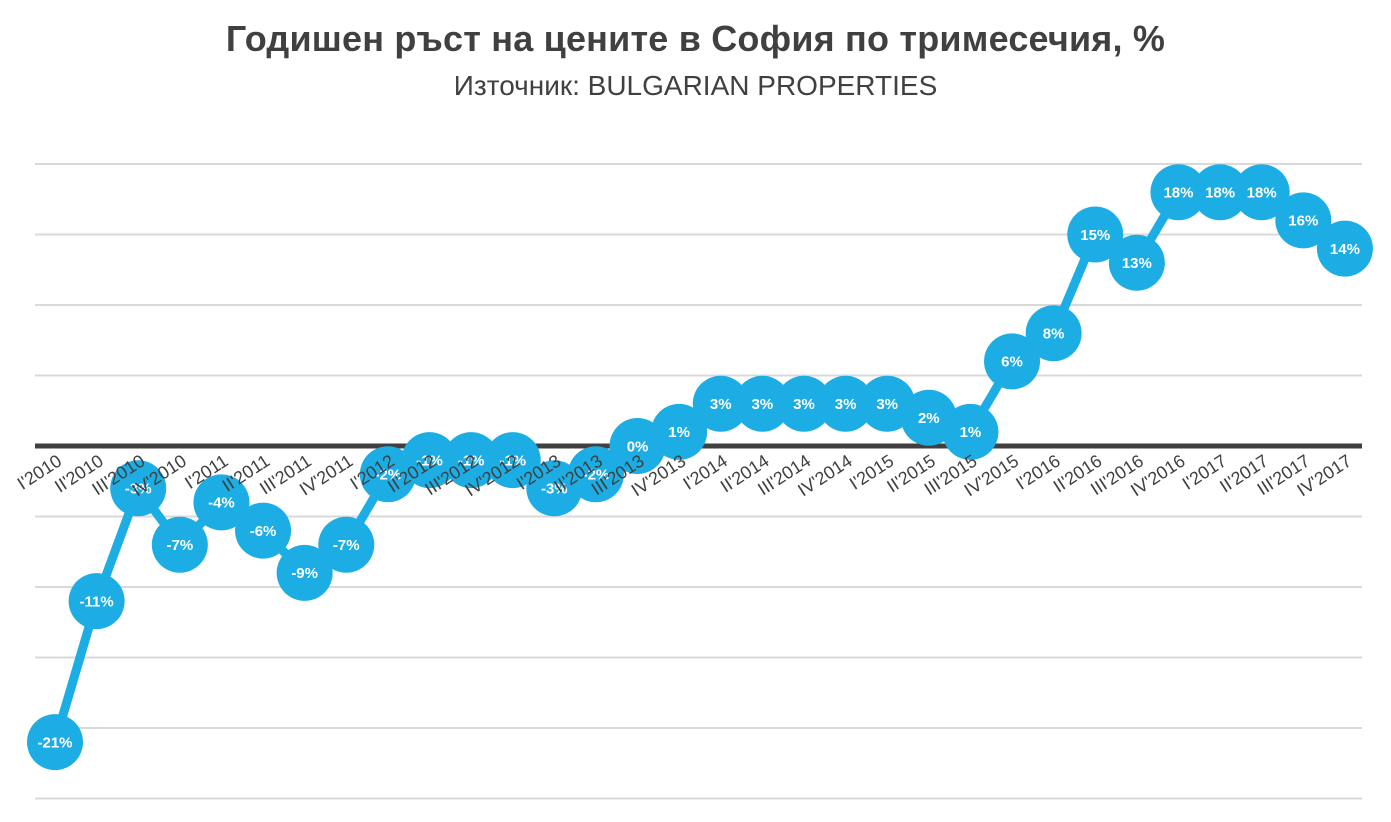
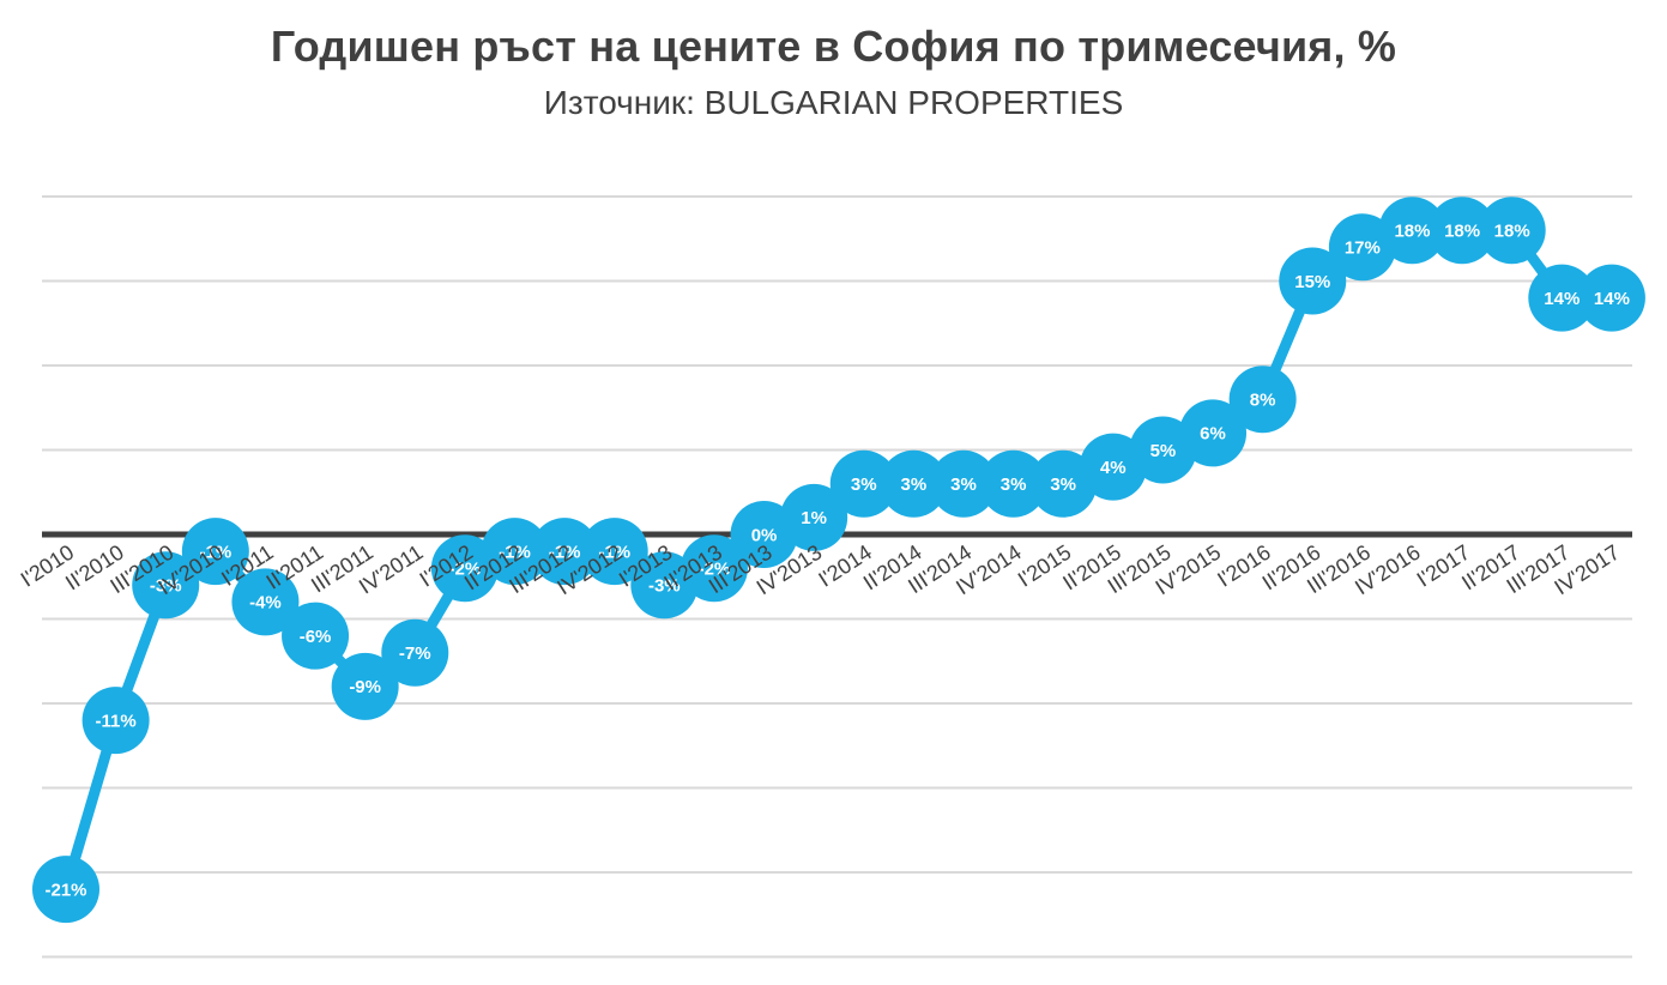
IV'2010: -7% -> -1%
II'2015: 2% -> 4%
III'2015: 1% -> 5%
III'2016: 13% -> 17%
III'2017: 16% -> 14%
